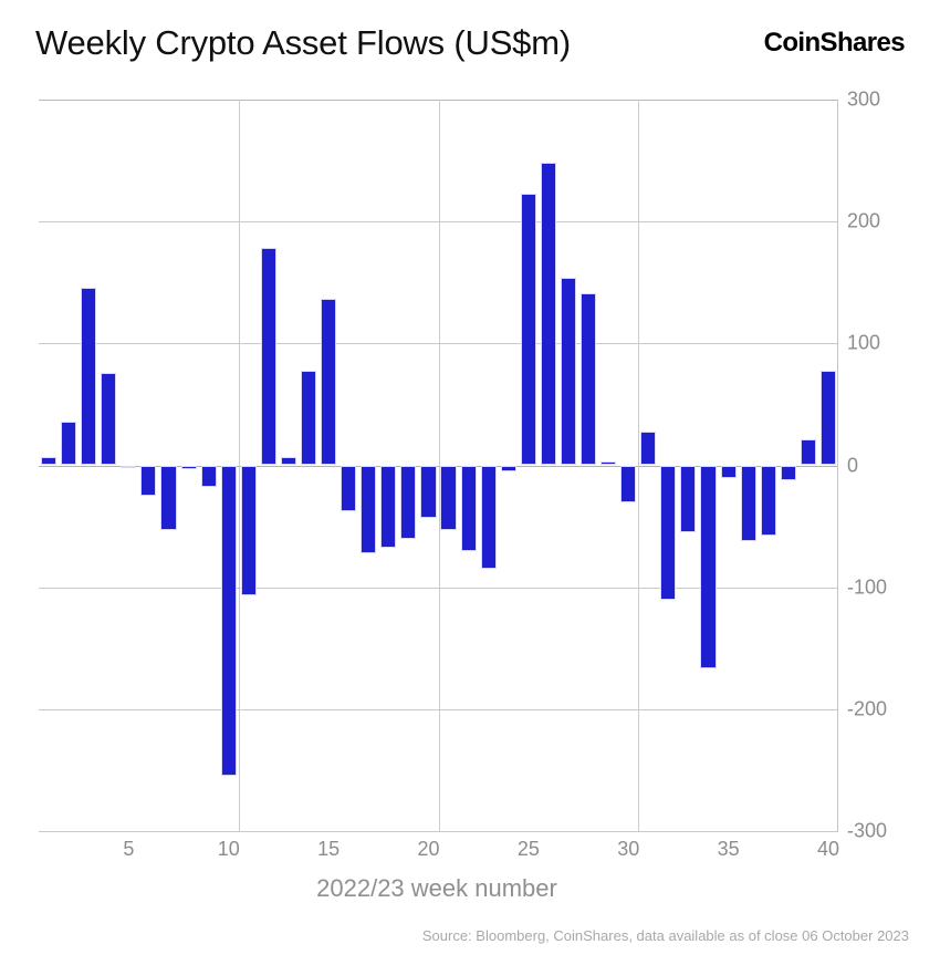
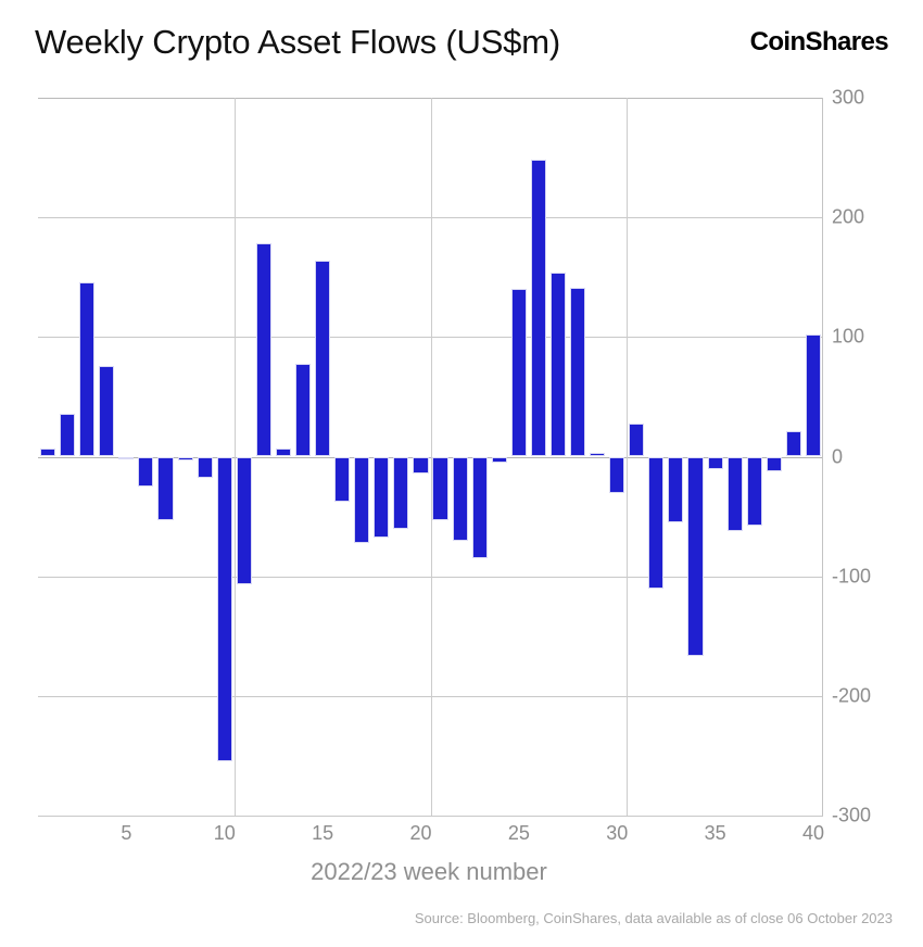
15: 137 -> 164
20: -43 -> -14
25: 223 -> 140
40: 78 -> 102
